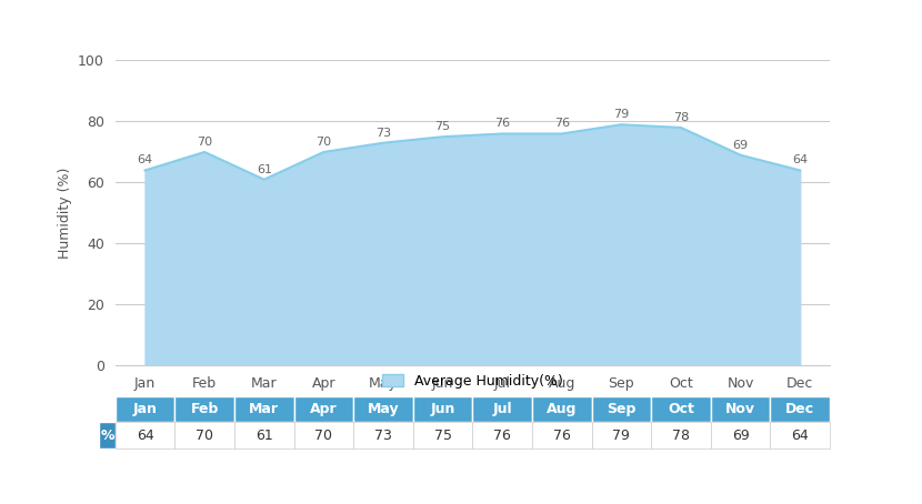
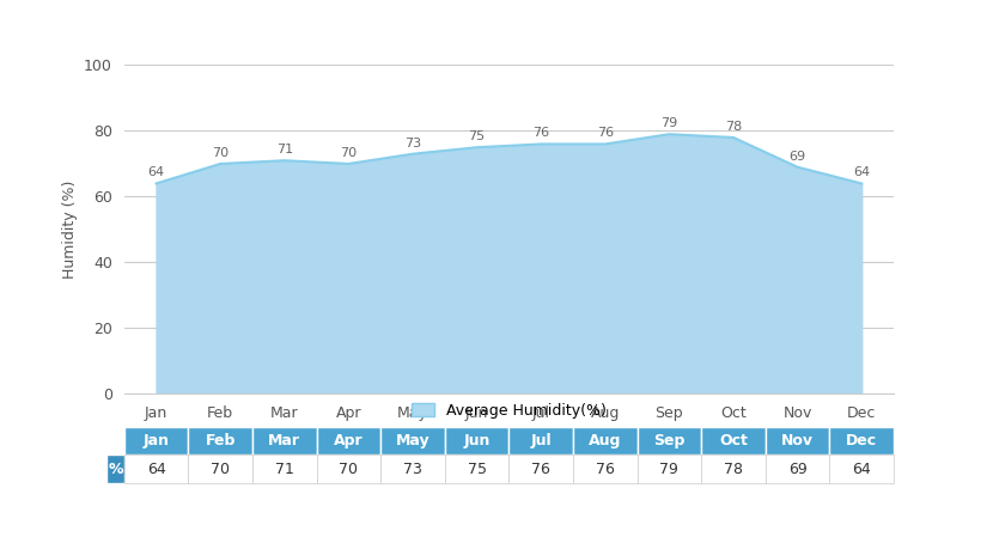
Mar: 61 -> 71
